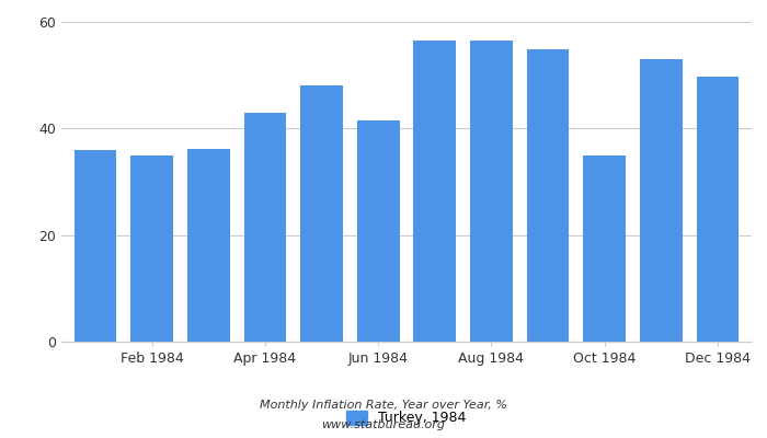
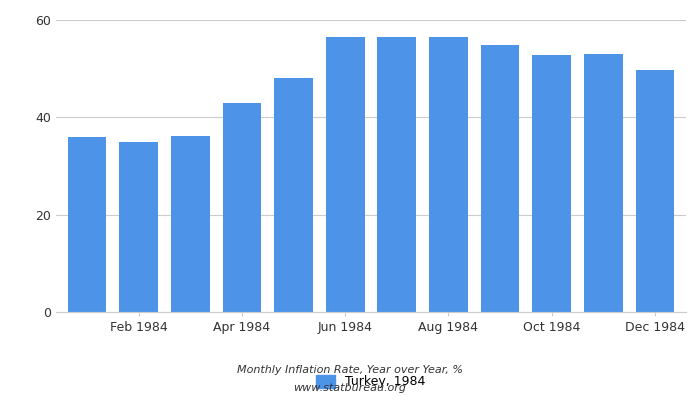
Jun 1984: 41.5 -> 56.5
Oct 1984: 35.0 -> 52.8
